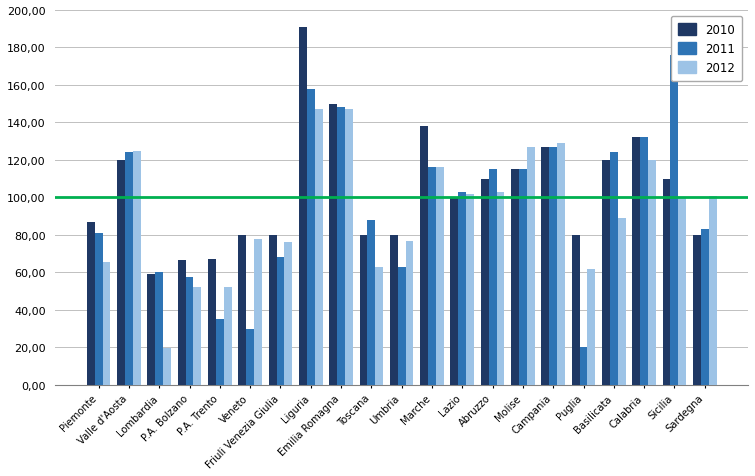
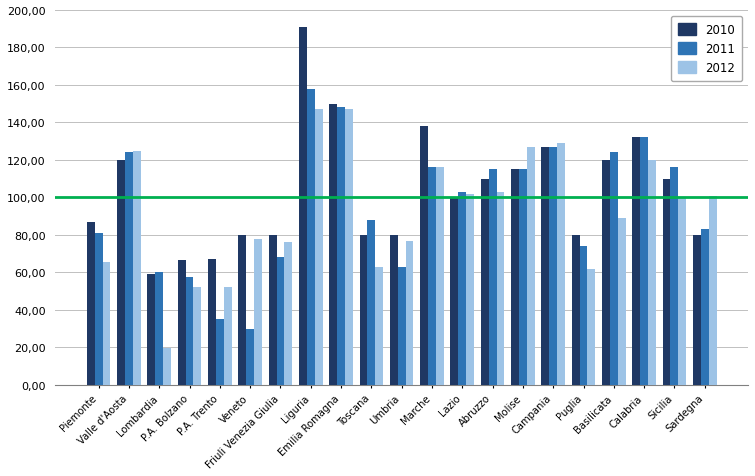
2011/Puglia: 20 -> 74
2011/Sicilia: 176 -> 116
